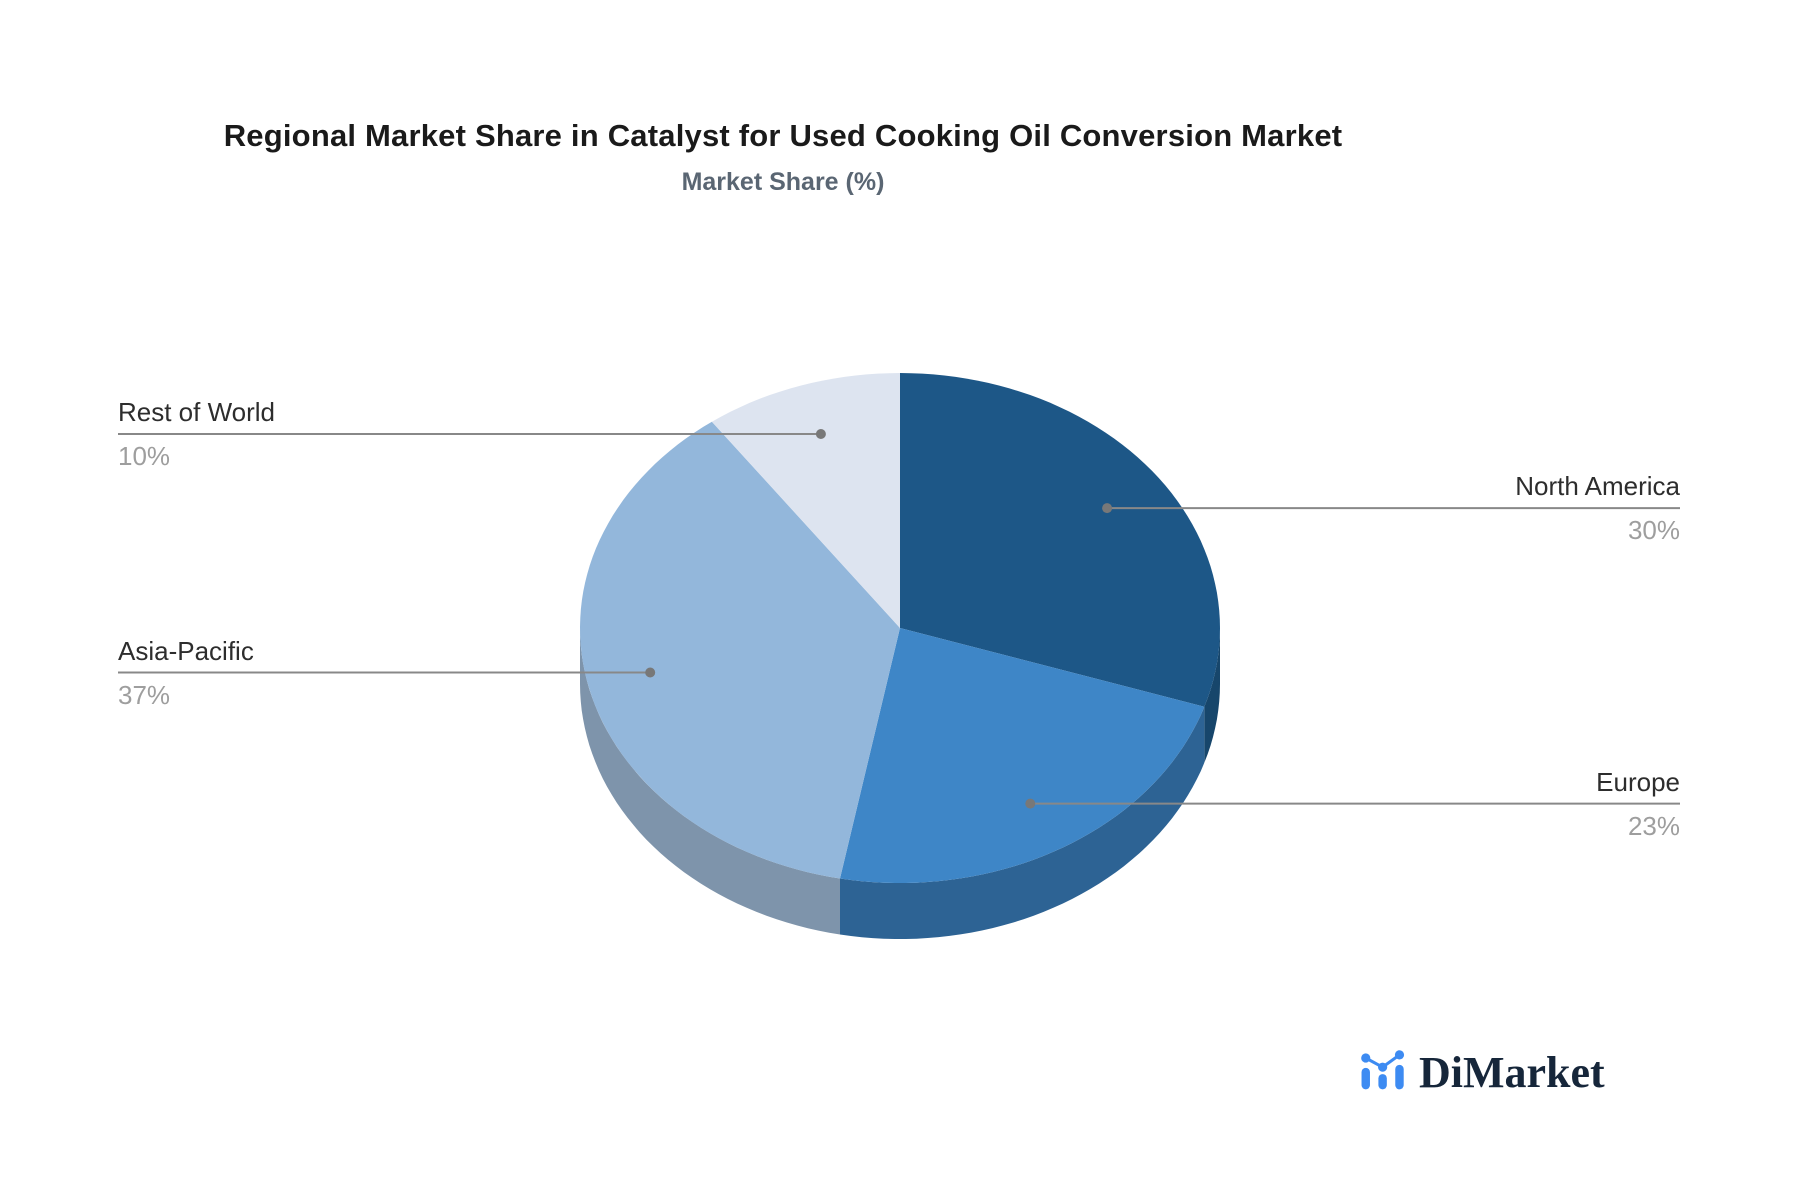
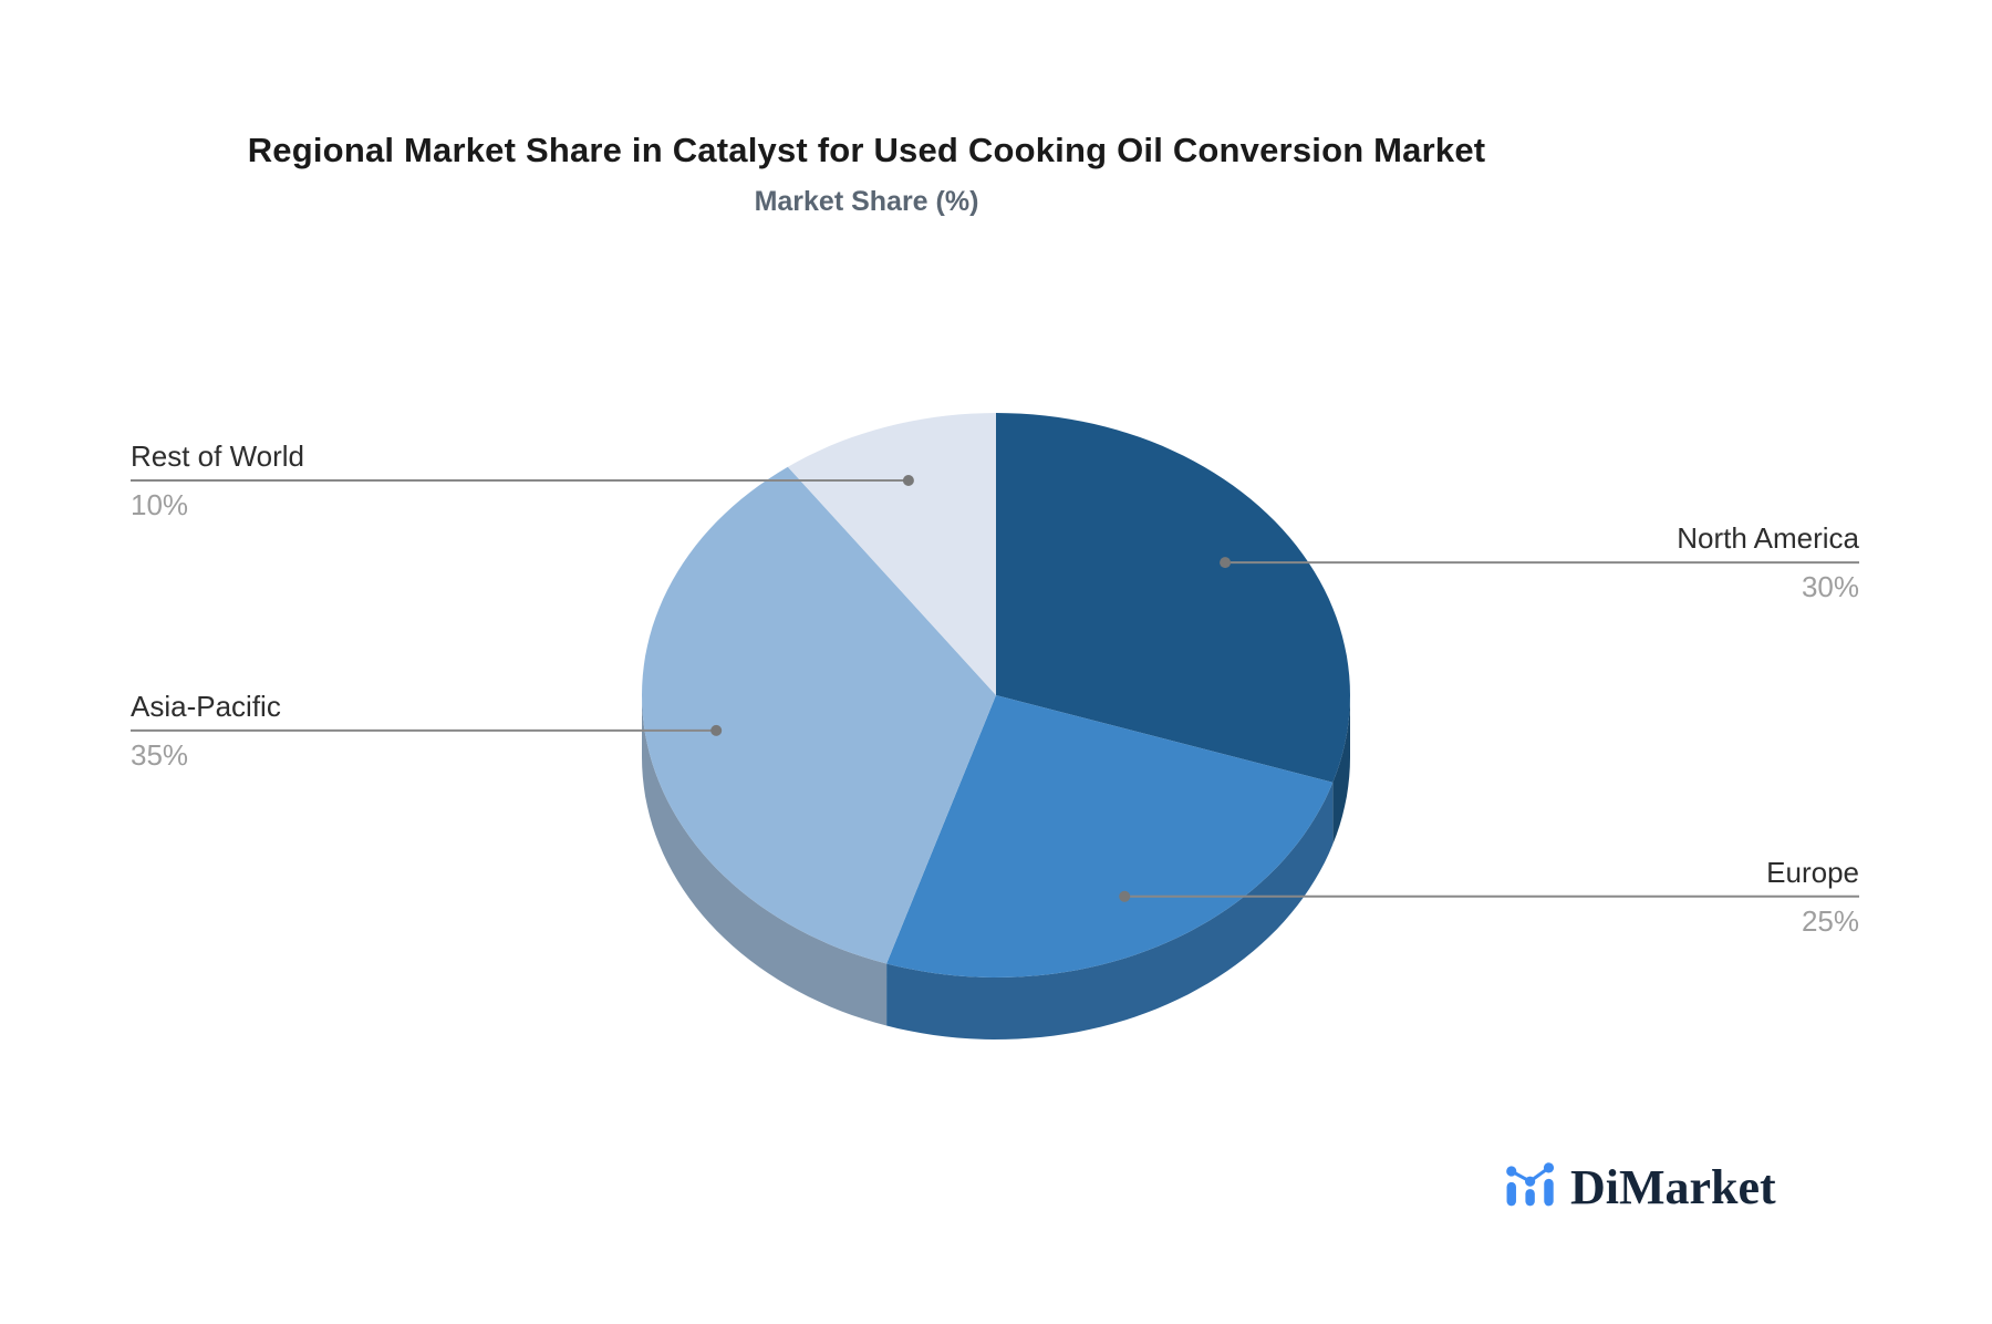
Europe: 23% -> 25%
Asia-Pacific: 37% -> 35%
